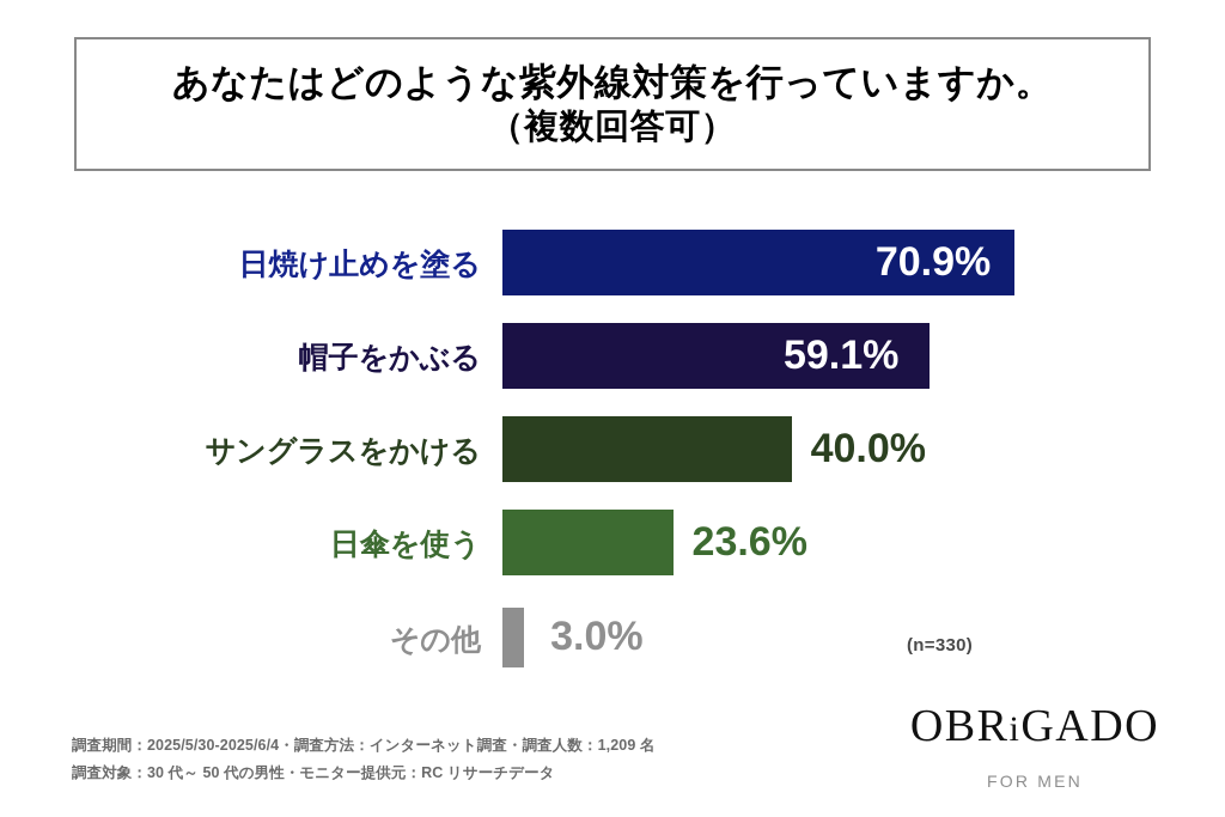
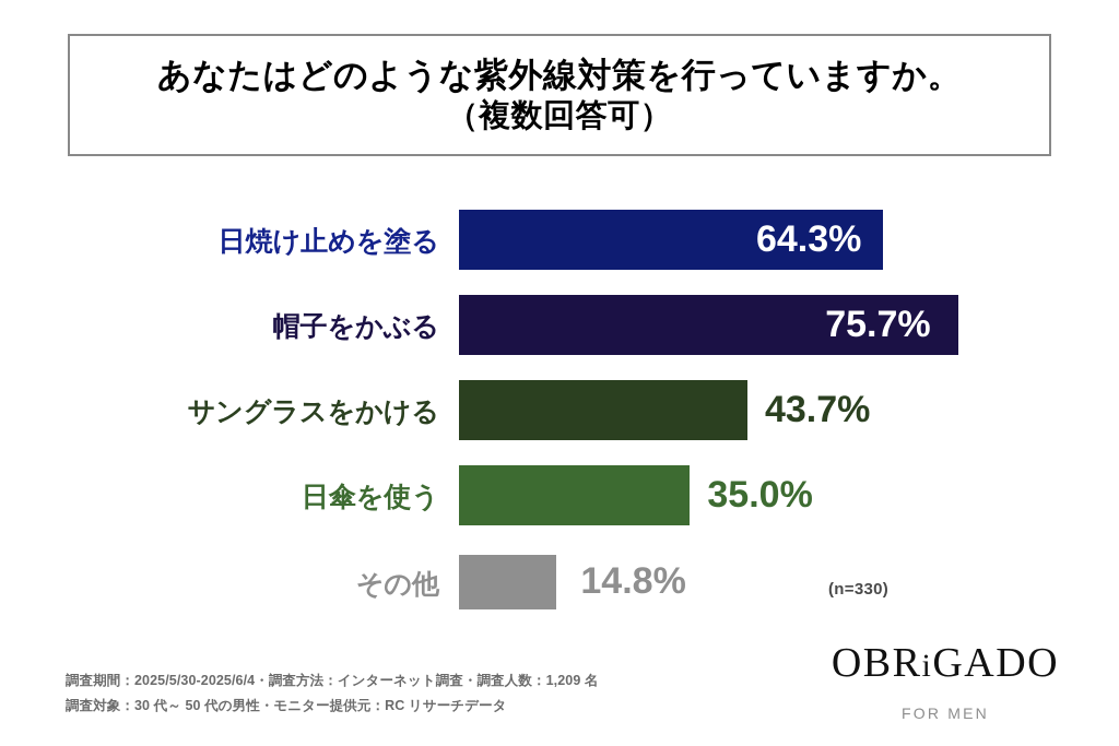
日焼け止めを塗る: 70.9% -> 64.3%
帽子をかぶる: 59.1% -> 75.7%
サングラスをかける: 40.0% -> 43.7%
日傘を使う: 23.6% -> 35.0%
その他: 3.0% -> 14.8%
